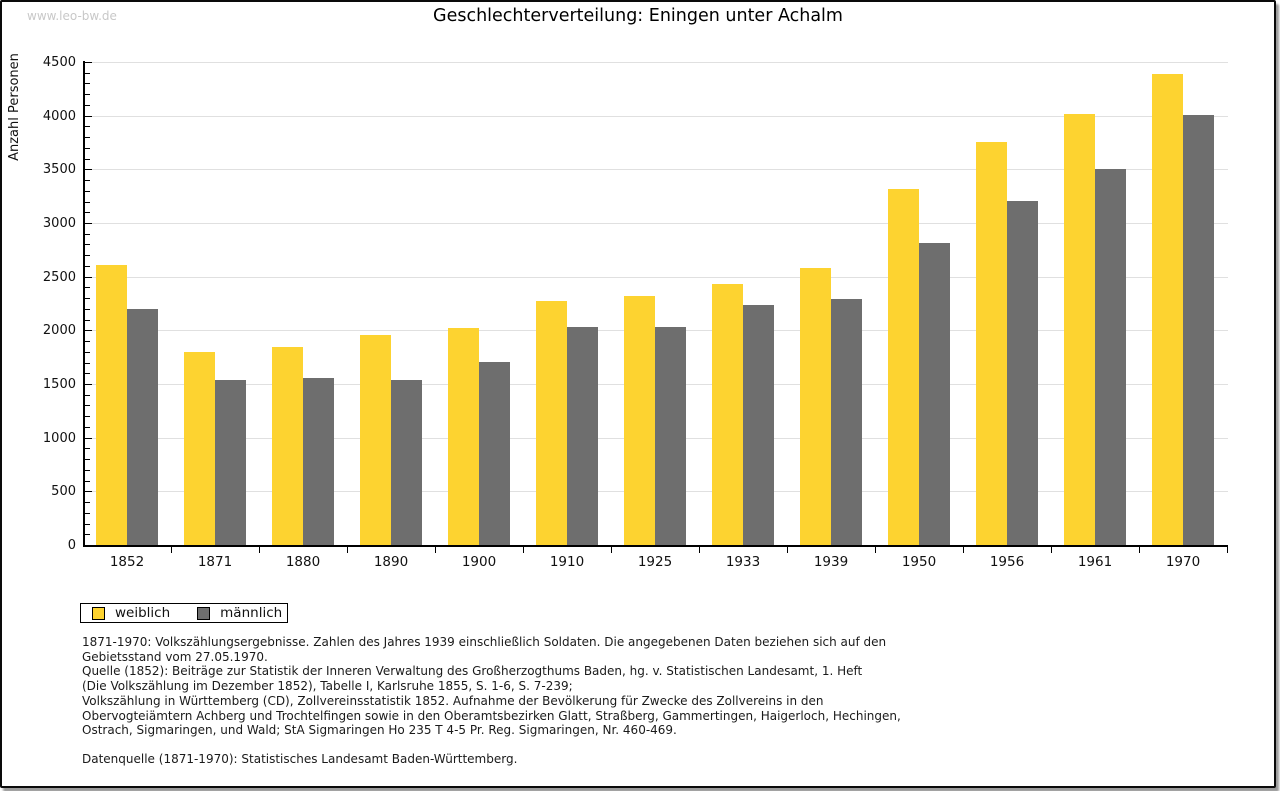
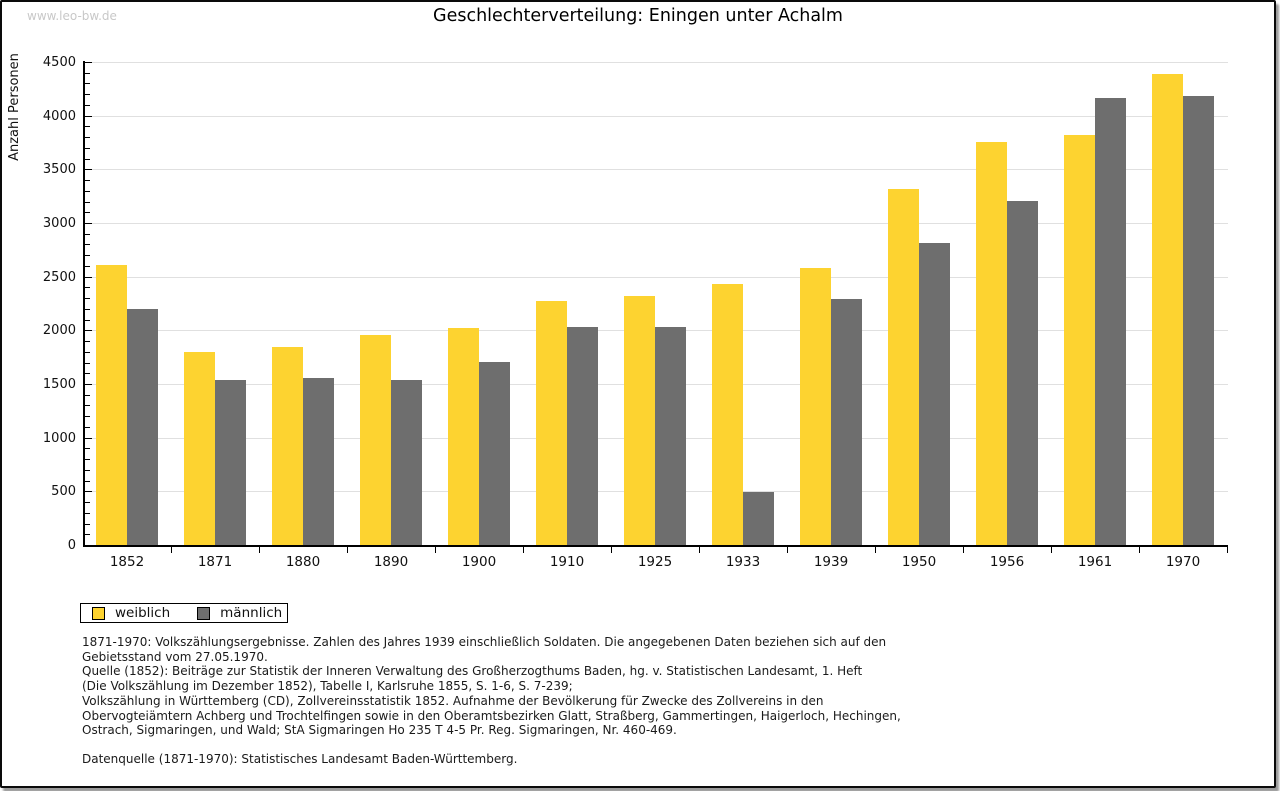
männlich/1933: 2240 -> 490
weiblich/1961: 4020 -> 3820
männlich/1961: 3500 -> 4160
männlich/1970: 4010 -> 4180
